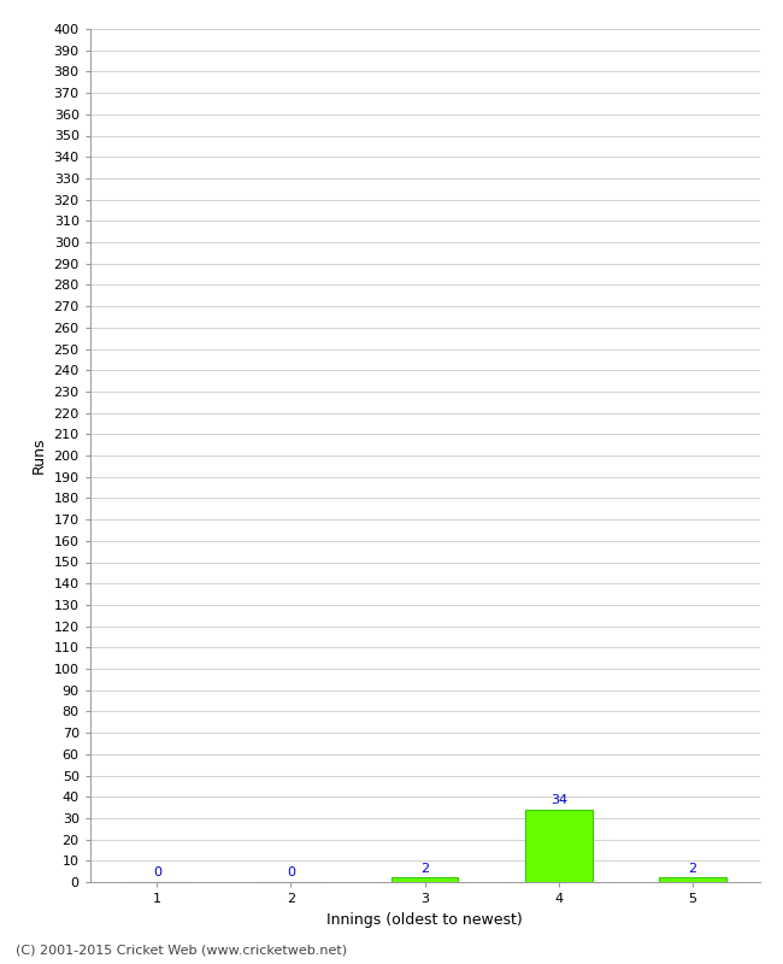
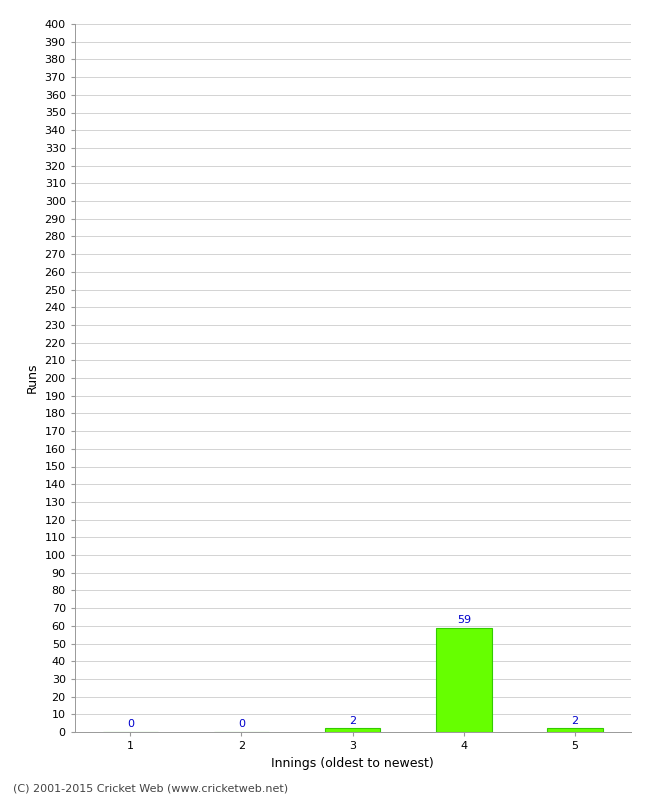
4: 34 -> 59
